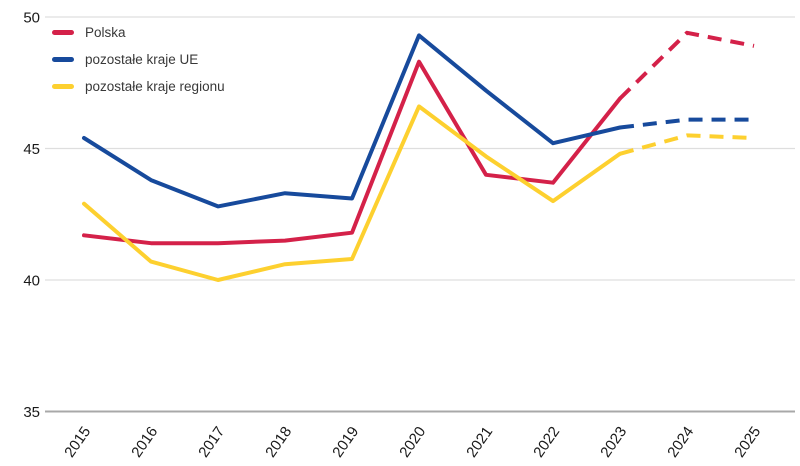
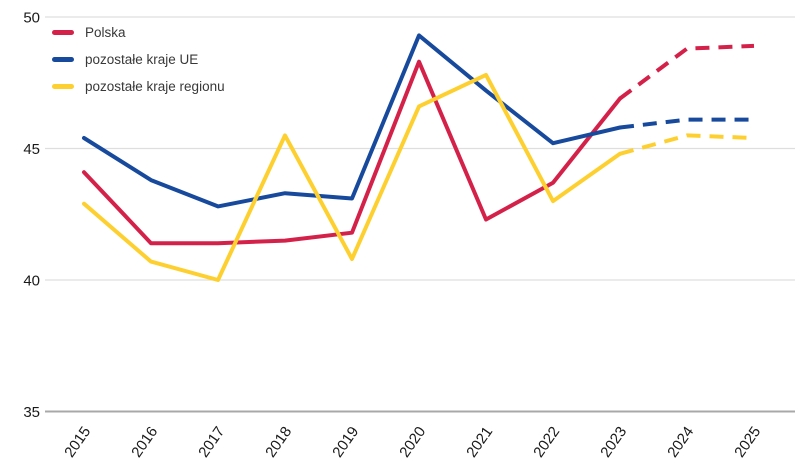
Polska/2015: 41.7 -> 44.1
pozostałe kraje regionu/2018: 40.6 -> 45.5
Polska/2021: 44.0 -> 42.3
pozostałe kraje regionu/2021: 44.7 -> 47.8
Polska/2024: 49.4 -> 48.8
